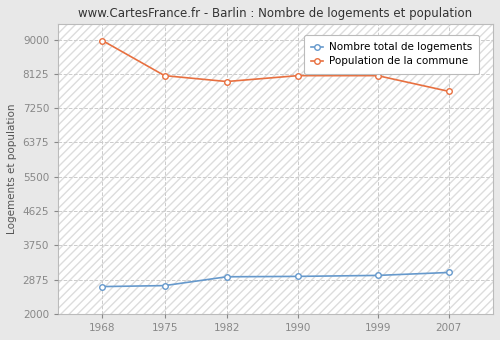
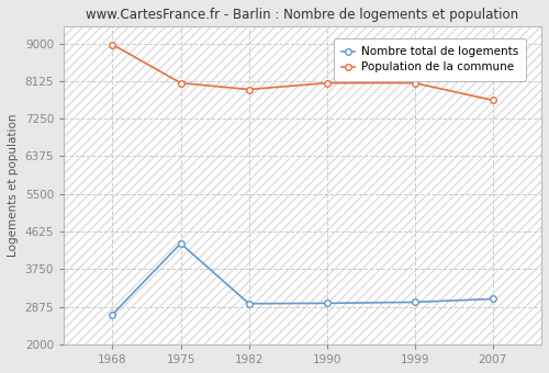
Nombre total de logements/1975: 2720 -> 4350
